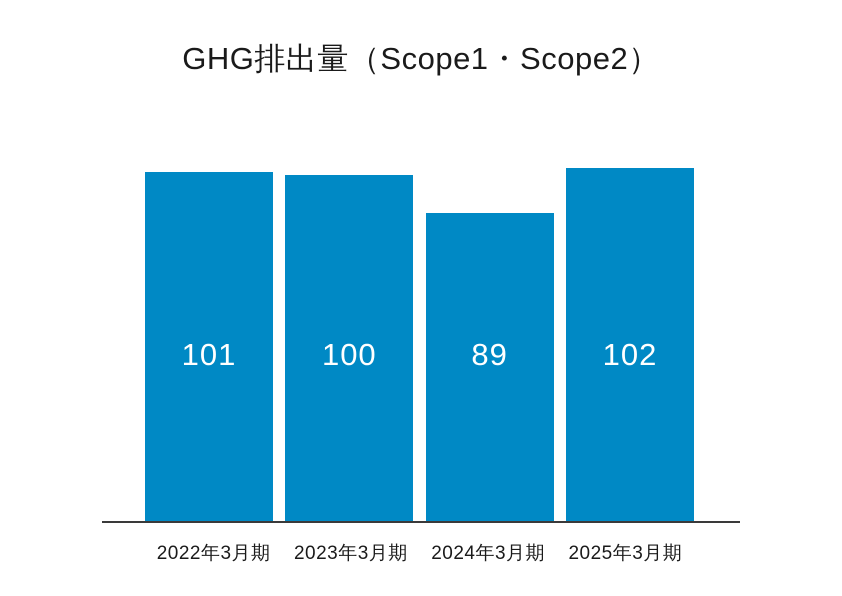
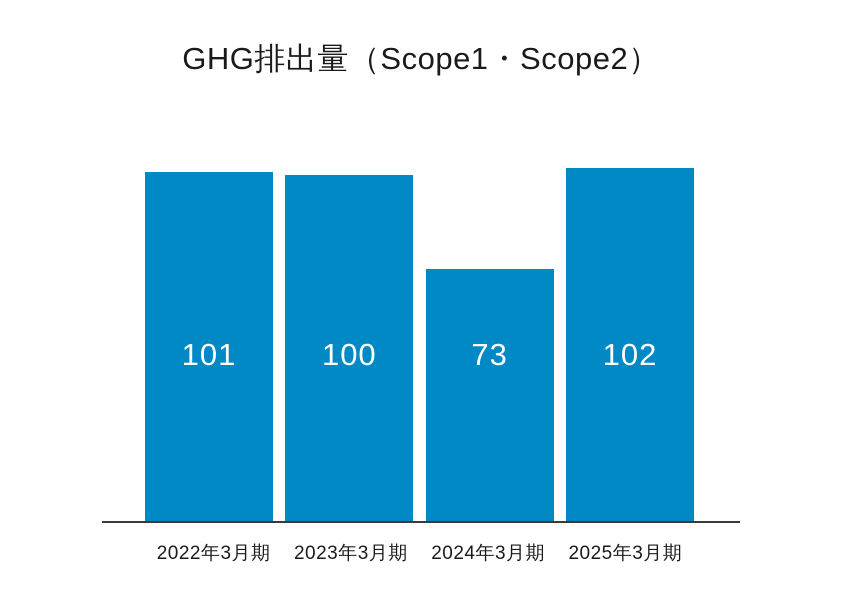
2024年3月期: 89 -> 73
